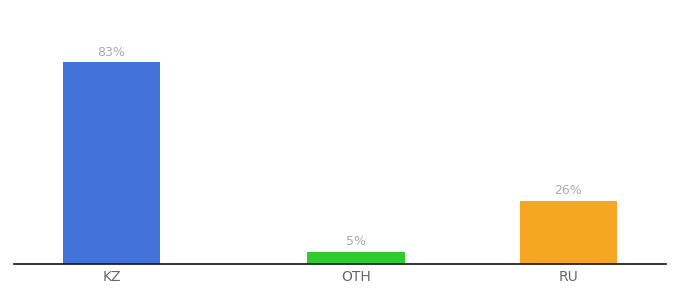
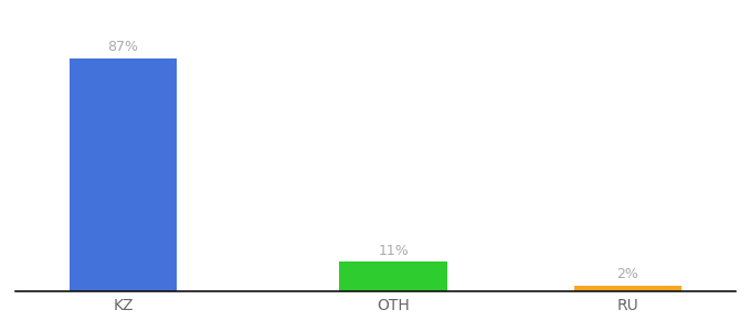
KZ: 83% -> 87%
OTH: 5% -> 11%
RU: 26% -> 2%
